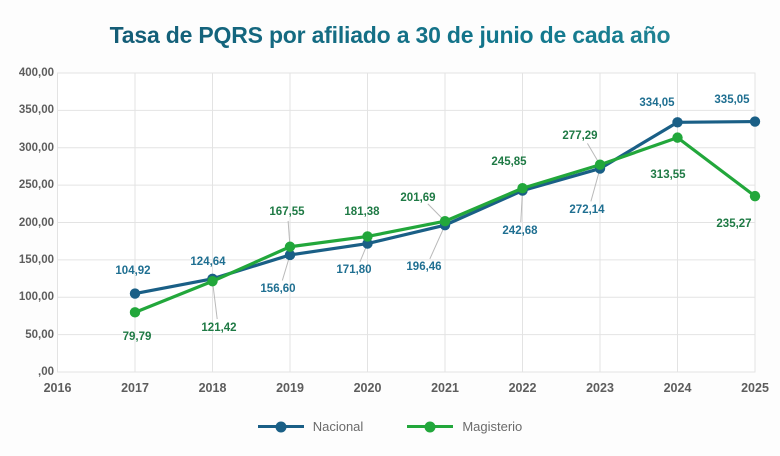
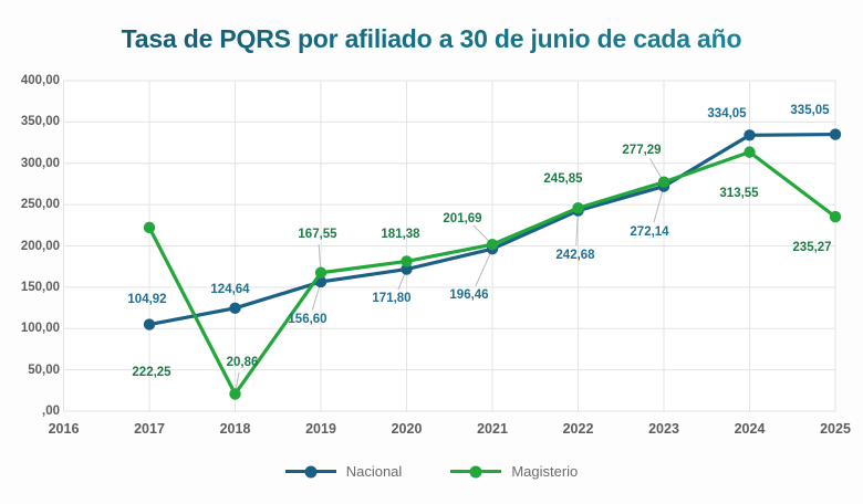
Magisterio/2017: 79,79 -> 222,25
Magisterio/2018: 121,42 -> 20,86
